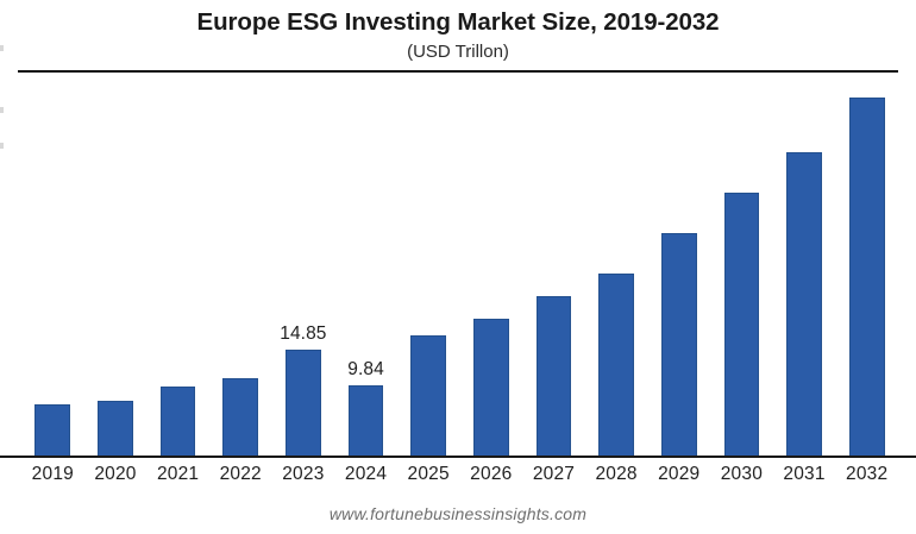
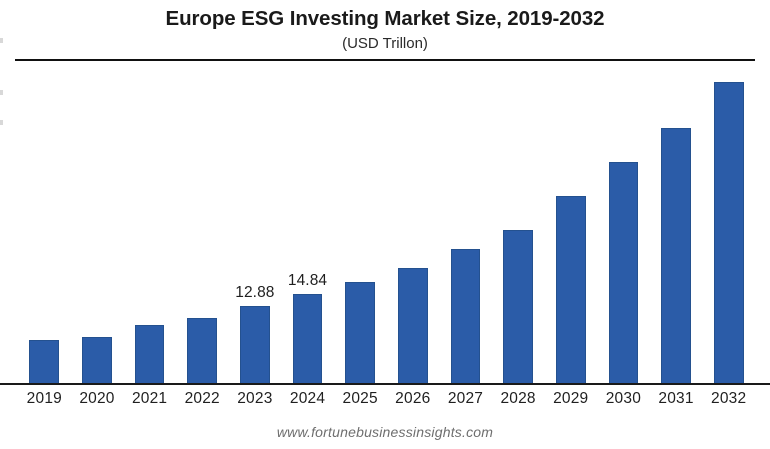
2023: 14.85 -> 12.88
2024: 9.84 -> 14.84
